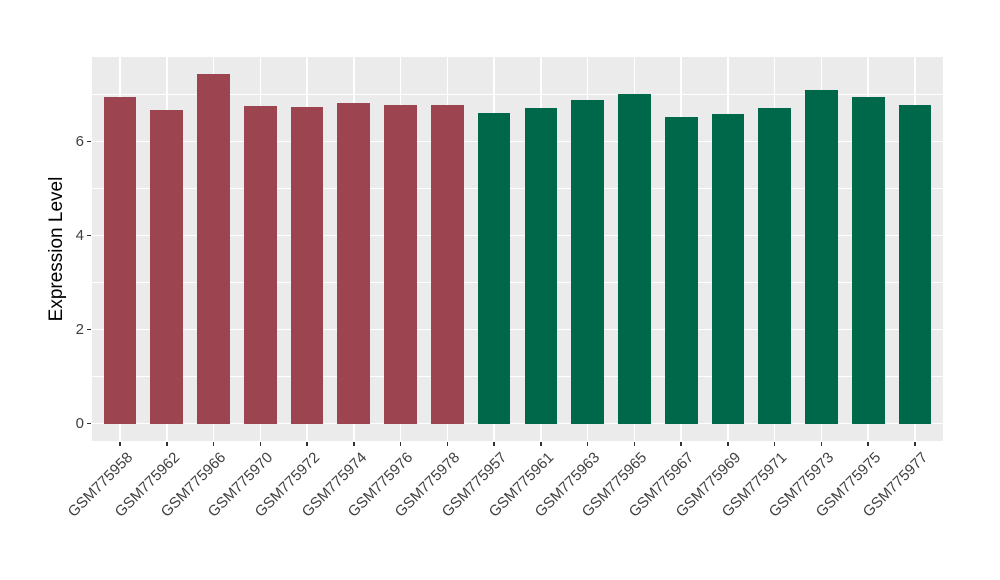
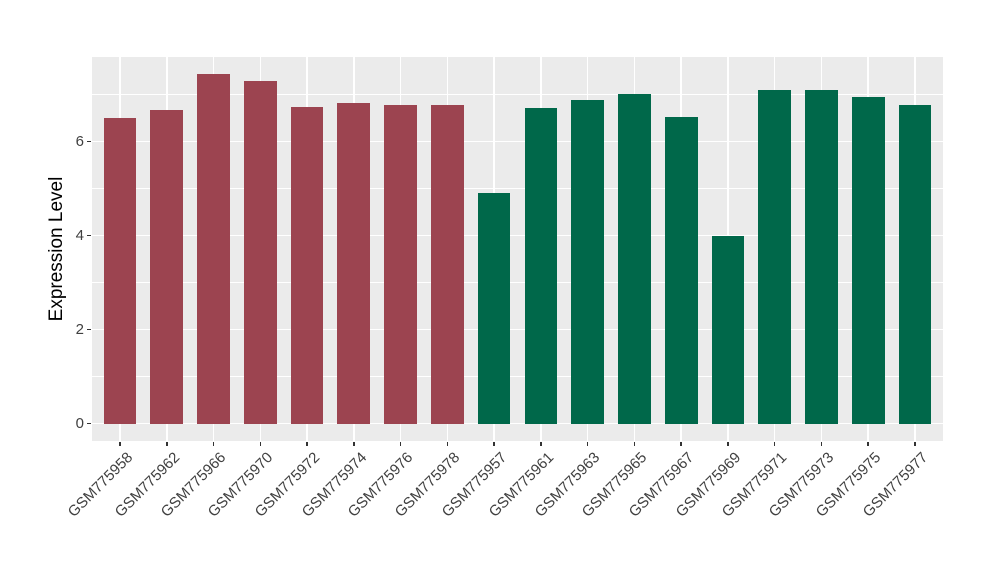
GSM775958: 7.0 -> 6.5
GSM775970: 6.8 -> 7.3
GSM775957: 6.6 -> 4.9
GSM775969: 6.6 -> 4.0
GSM775971: 6.7 -> 7.1
